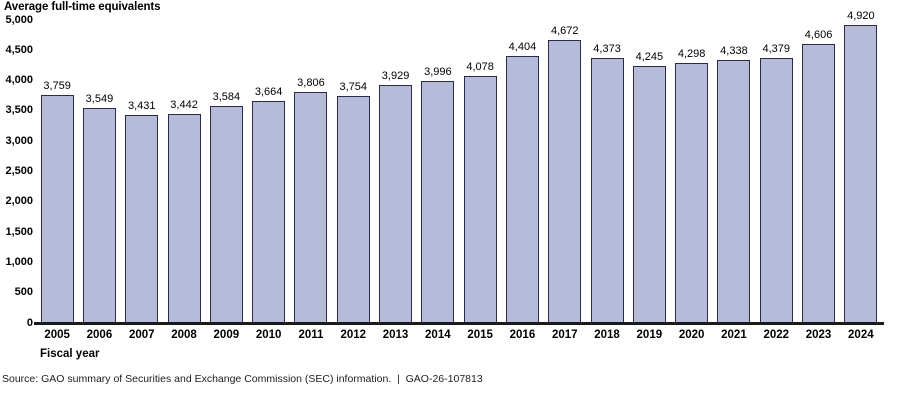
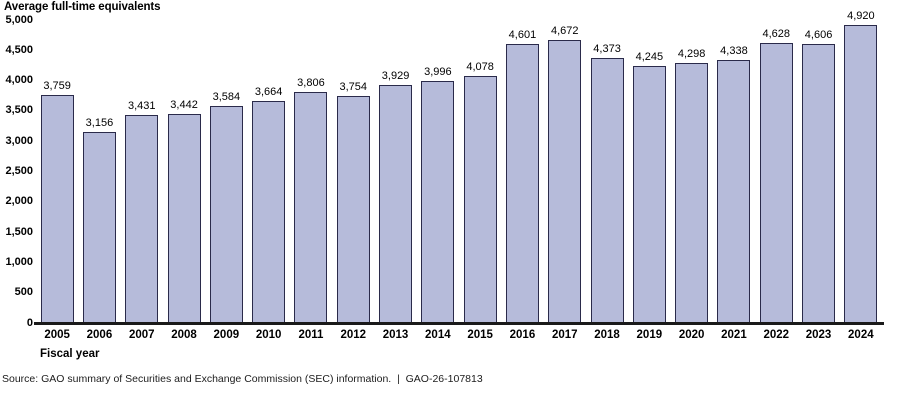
2006: 3,549 -> 3,156
2016: 4,404 -> 4,601
2022: 4,379 -> 4,628
